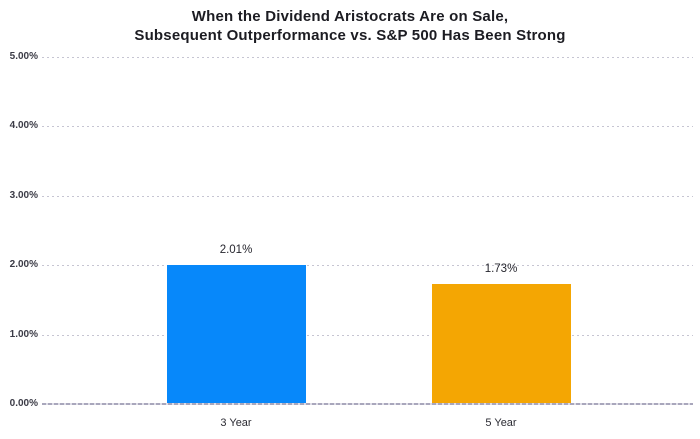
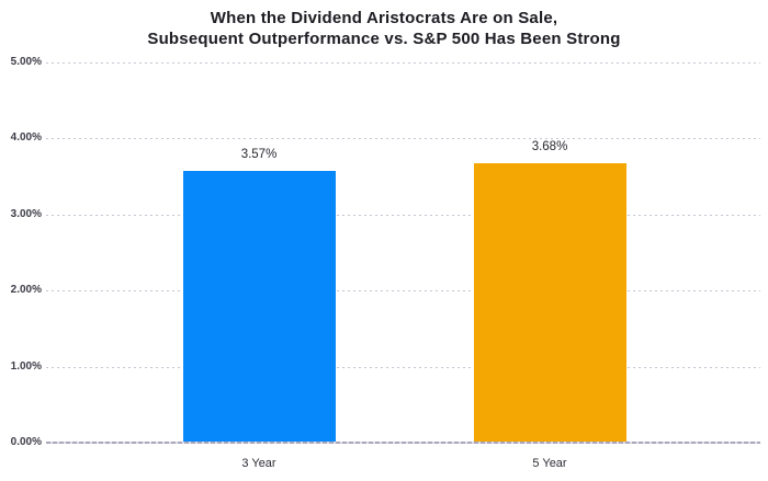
3 Year: 2.01% -> 3.57%
5 Year: 1.73% -> 3.68%
